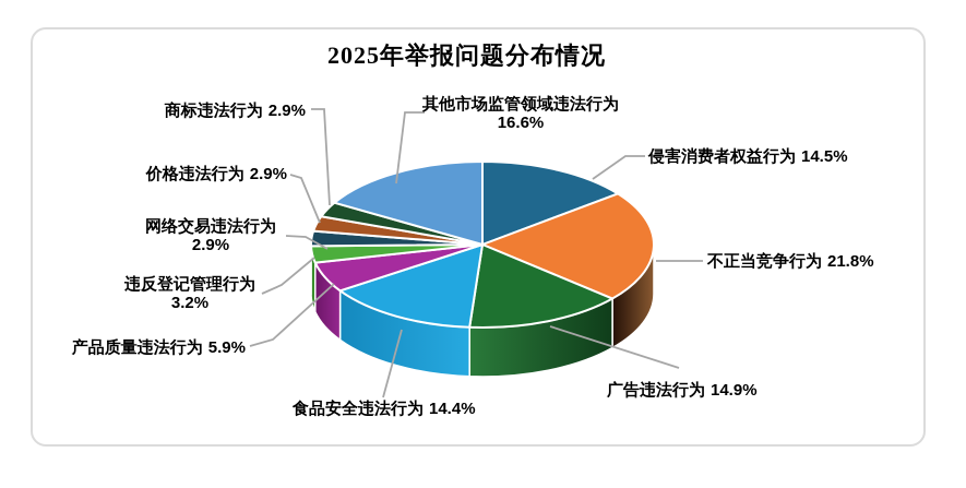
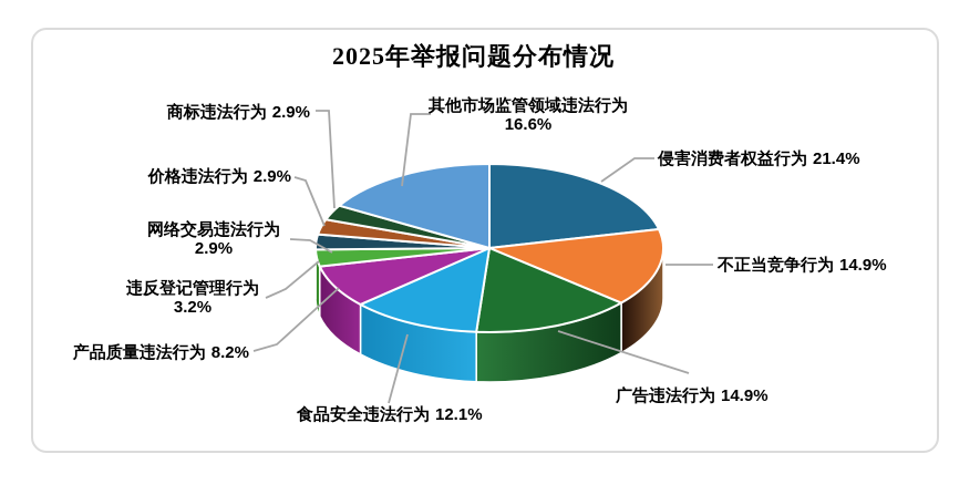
侵害消费者权益行为: 14.5% -> 21.4%
不正当竞争行为: 21.8% -> 14.9%
食品安全违法行为: 14.4% -> 12.1%
产品质量违法行为: 5.9% -> 8.2%
